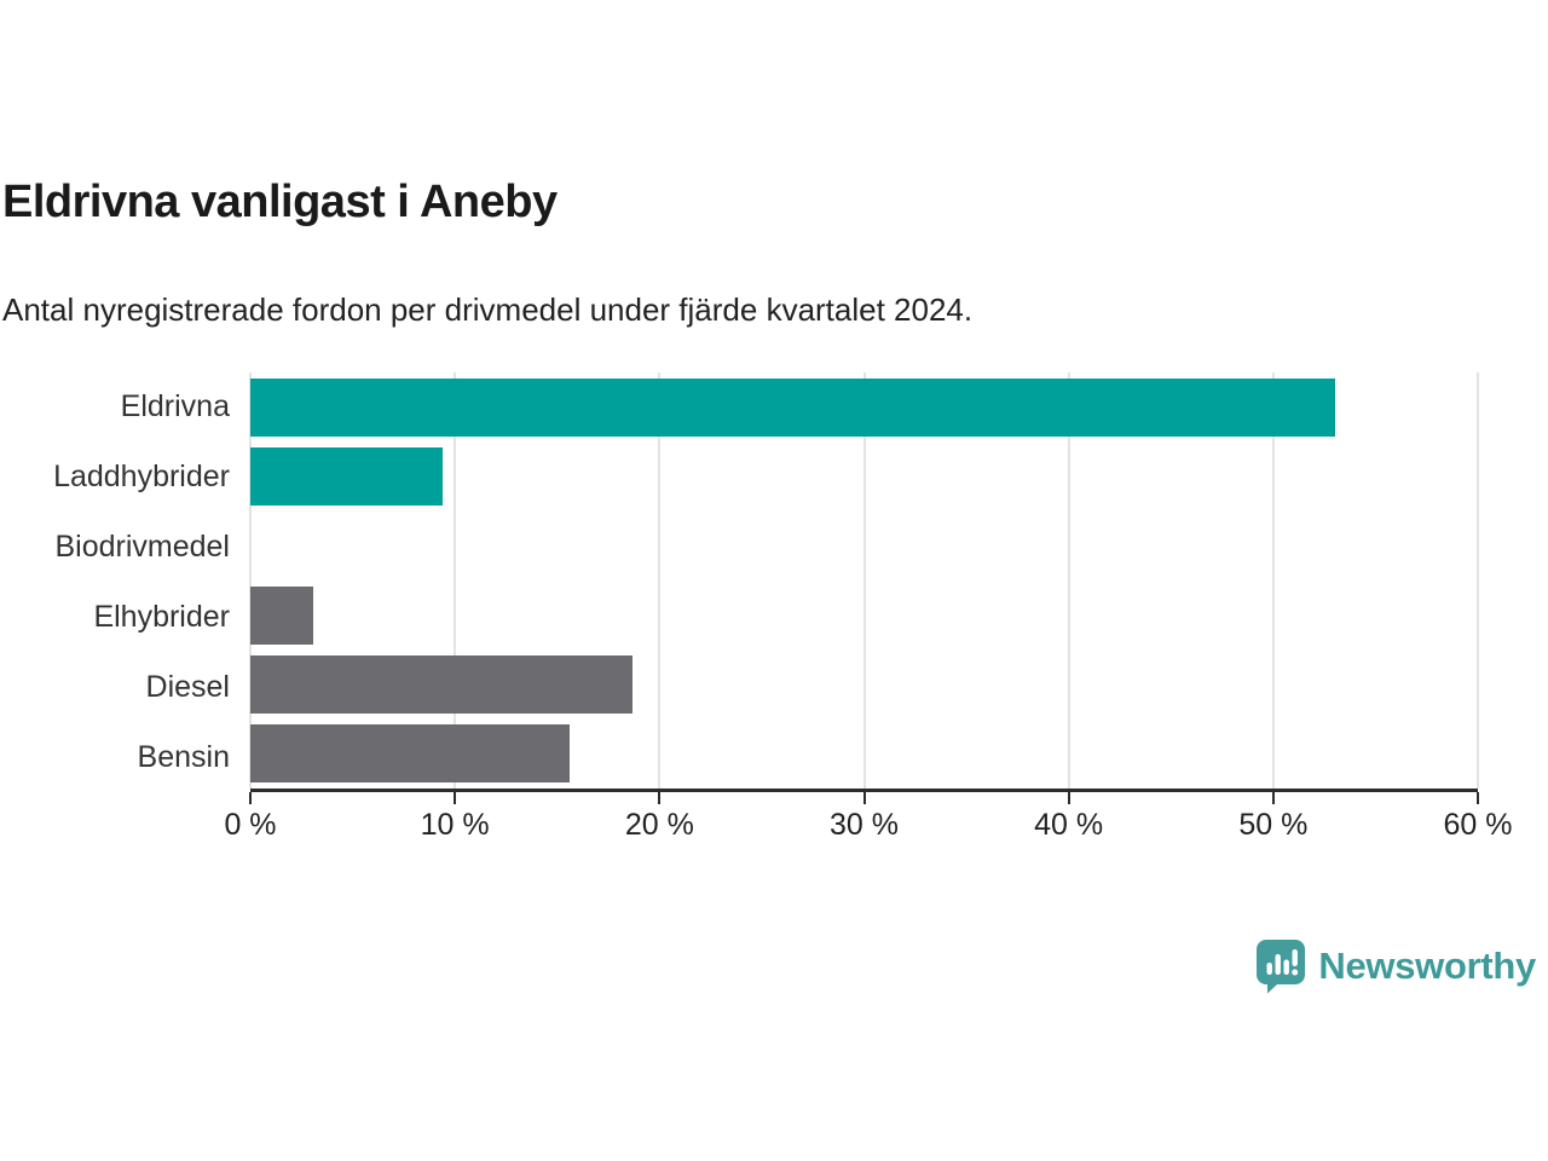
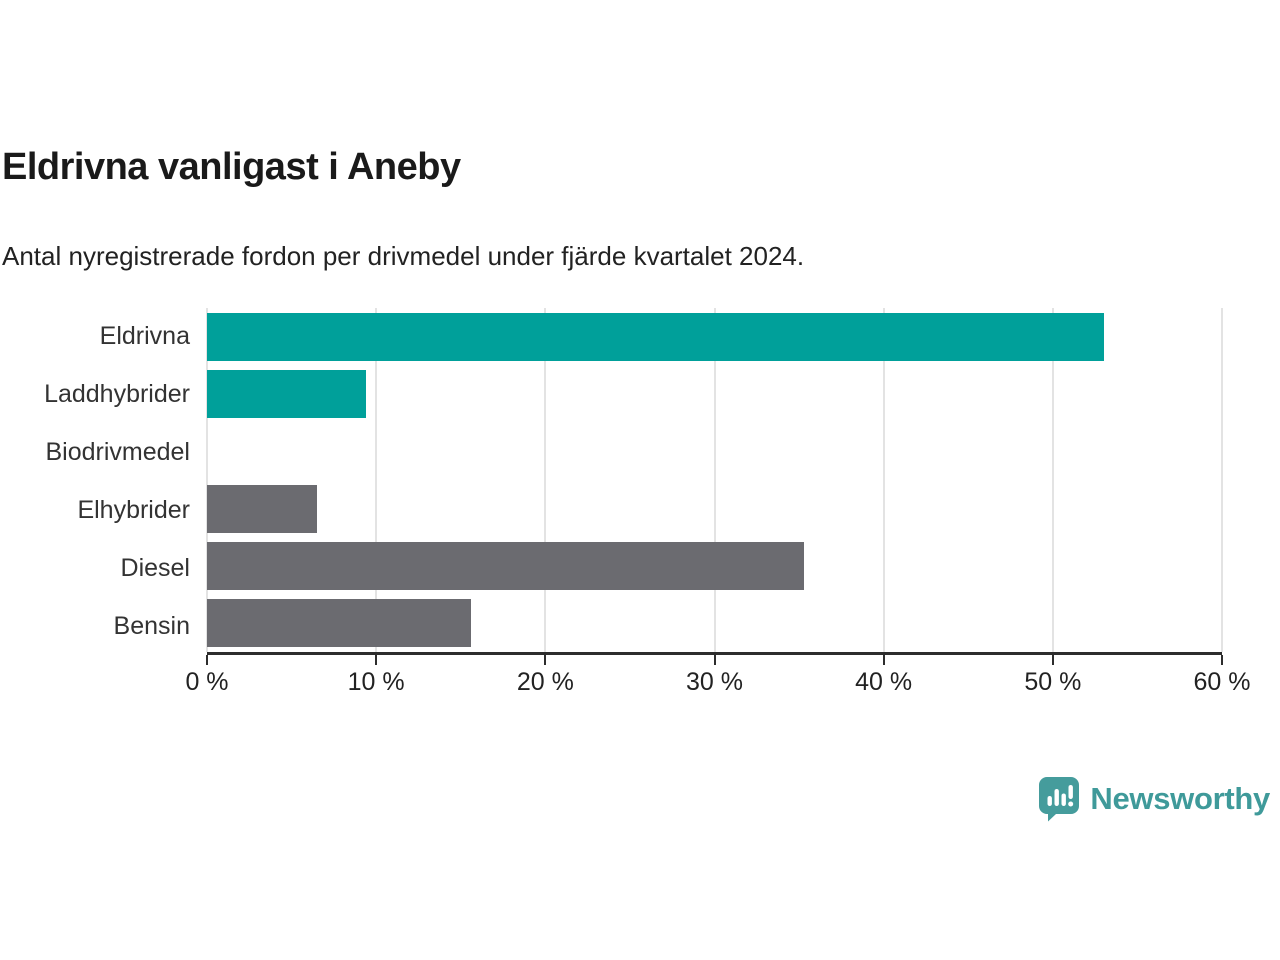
Elhybrider: 3.1% -> 6.5%
Diesel: 18.7% -> 35.3%
